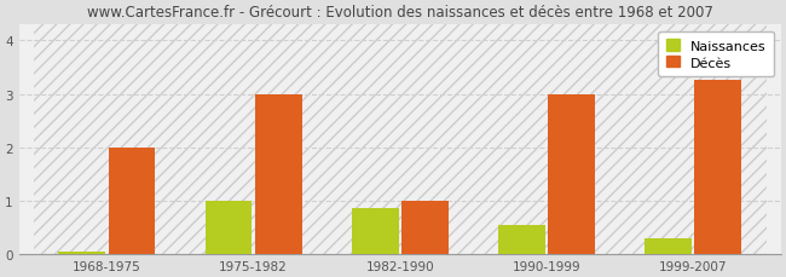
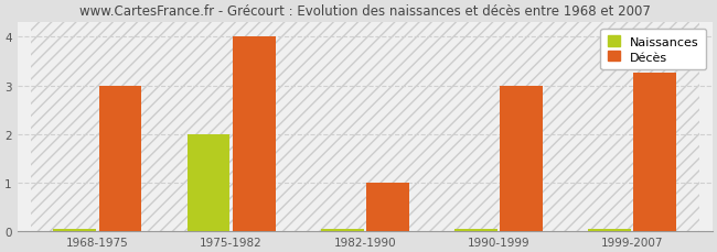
Décès/1968-1975: 2.00 -> 3.00
Naissances/1975-1982: 1.00 -> 2.00
Décès/1975-1982: 3.00 -> 4.00
Naissances/1982-1990: 0.85 -> 0.05
Naissances/1990-1999: 0.55 -> 0.05
Naissances/1999-2007: 0.30 -> 0.05
